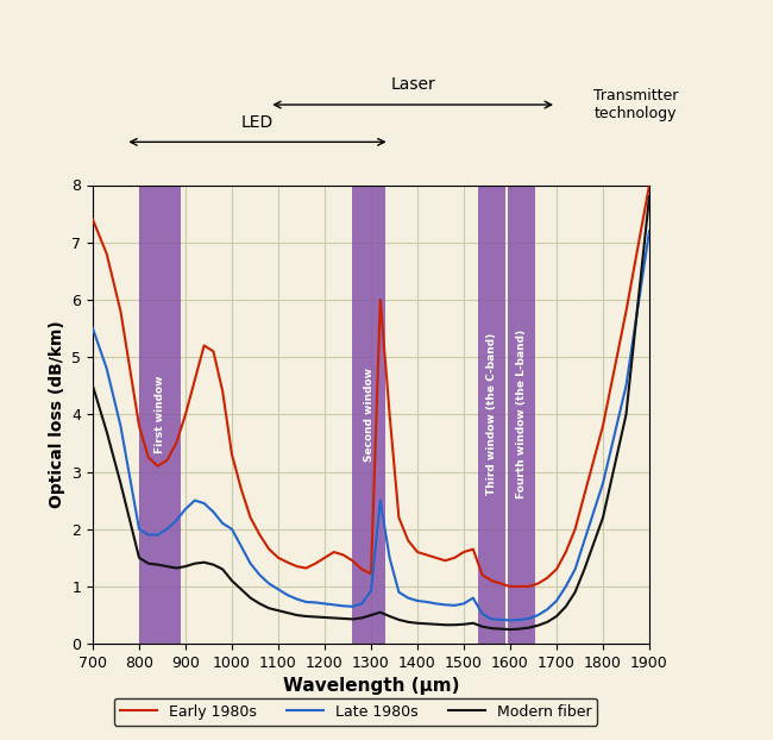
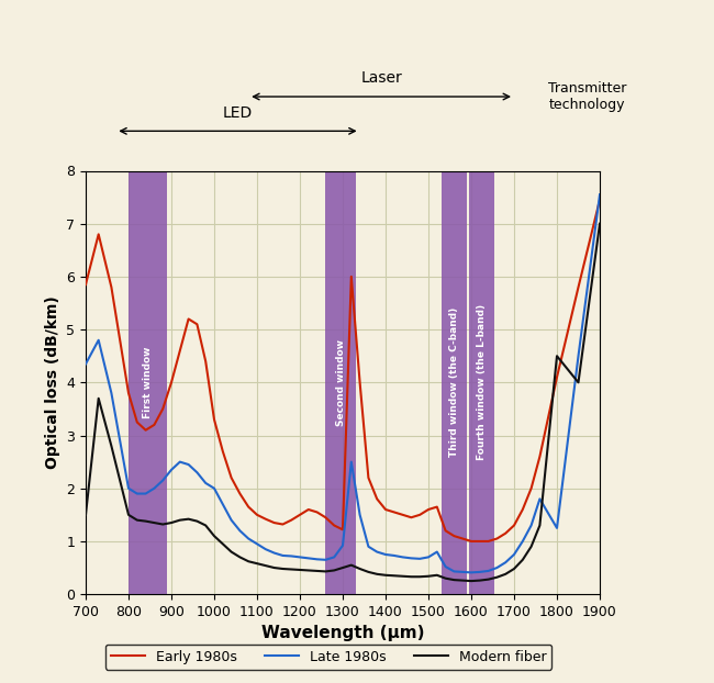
Early 1980s/700: 7.40 -> 5.85
Late 1980s/700: 5.50 -> 4.35
Modern fiber/700: 4.50 -> 1.50
Early 1980s/1800: 3.80 -> 4.10
Late 1980s/1800: 2.80 -> 1.25
Modern fiber/1800: 2.20 -> 4.50
Early 1980s/1900: 8.00 -> 7.45
Late 1980s/1900: 7.20 -> 7.55
Modern fiber/1900: 7.80 -> 7.00
